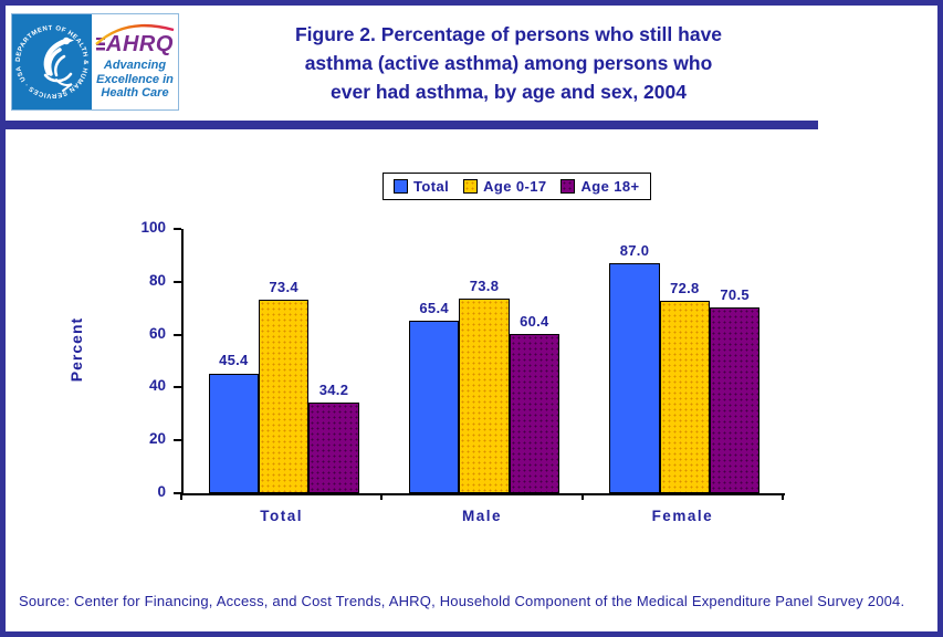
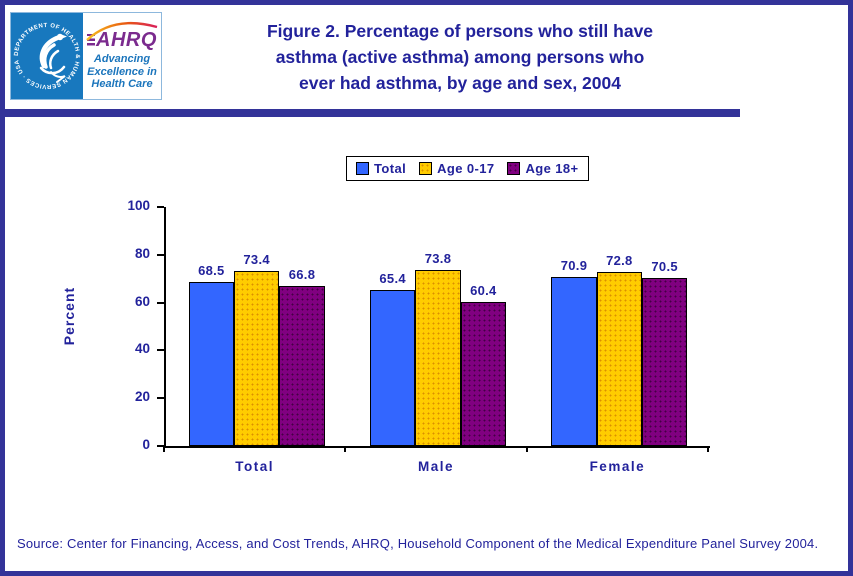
Total/Total: 45.4 -> 68.5
Age 18+/Total: 34.2 -> 66.8
Total/Female: 87.0 -> 70.9
